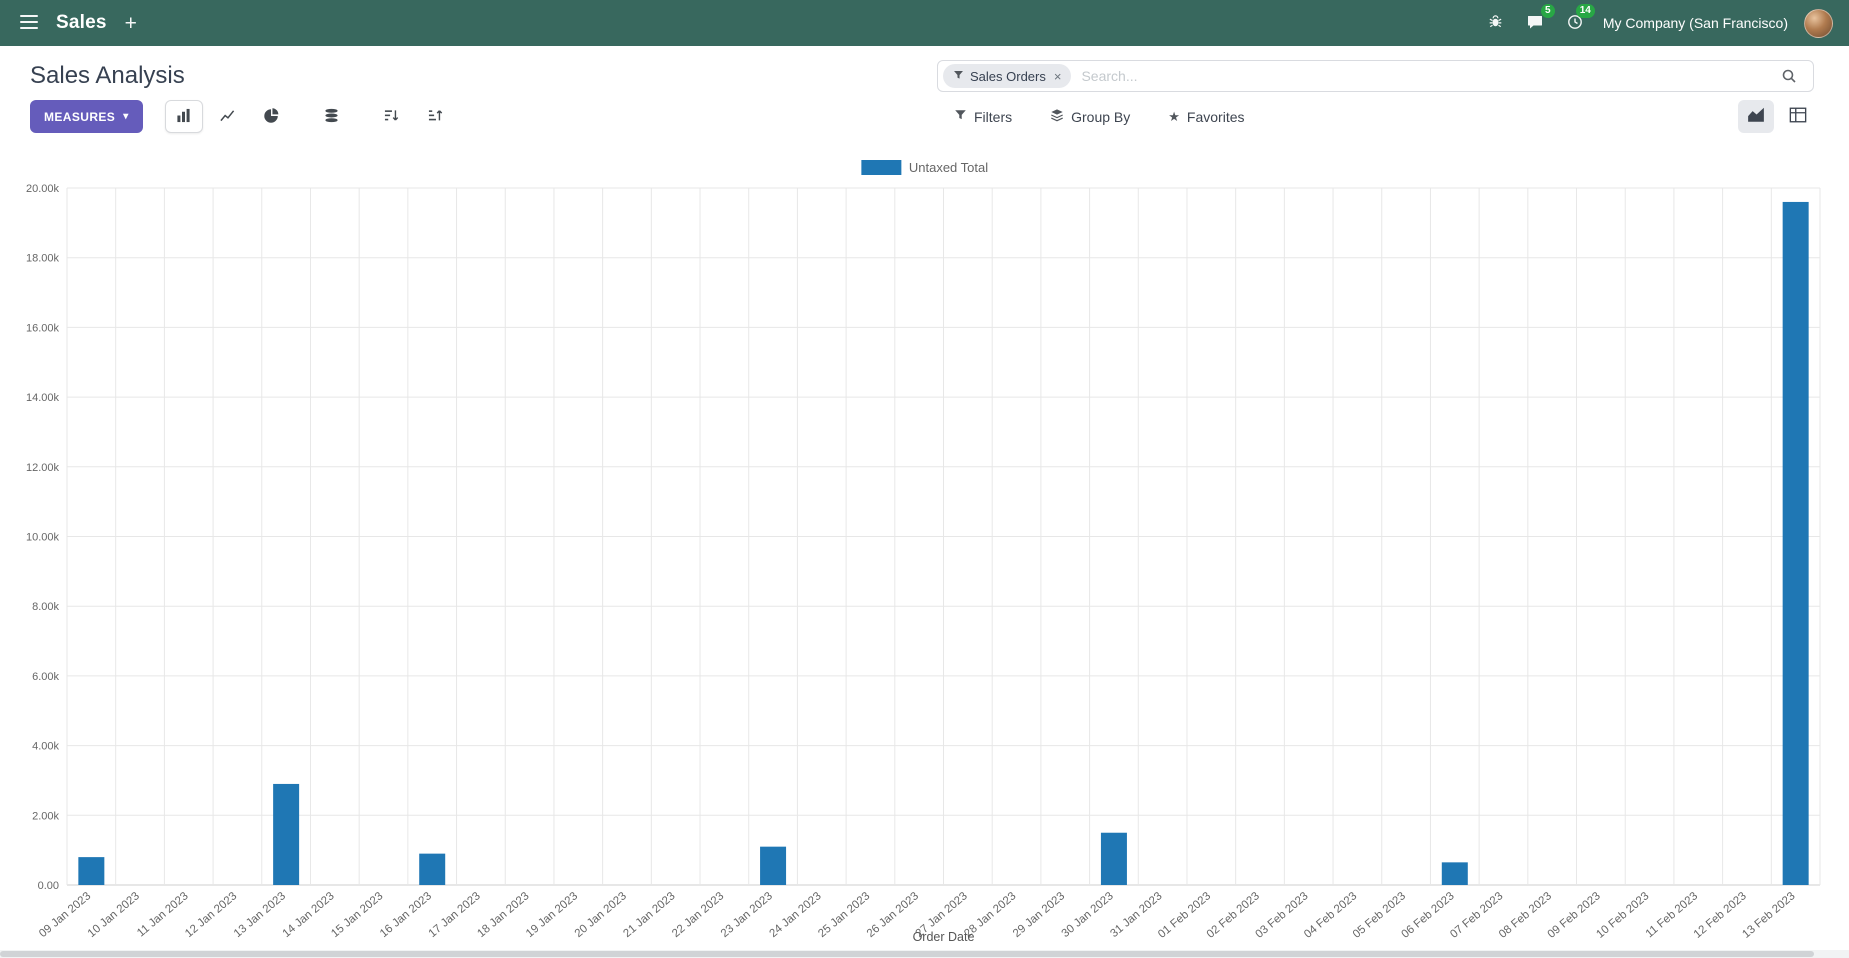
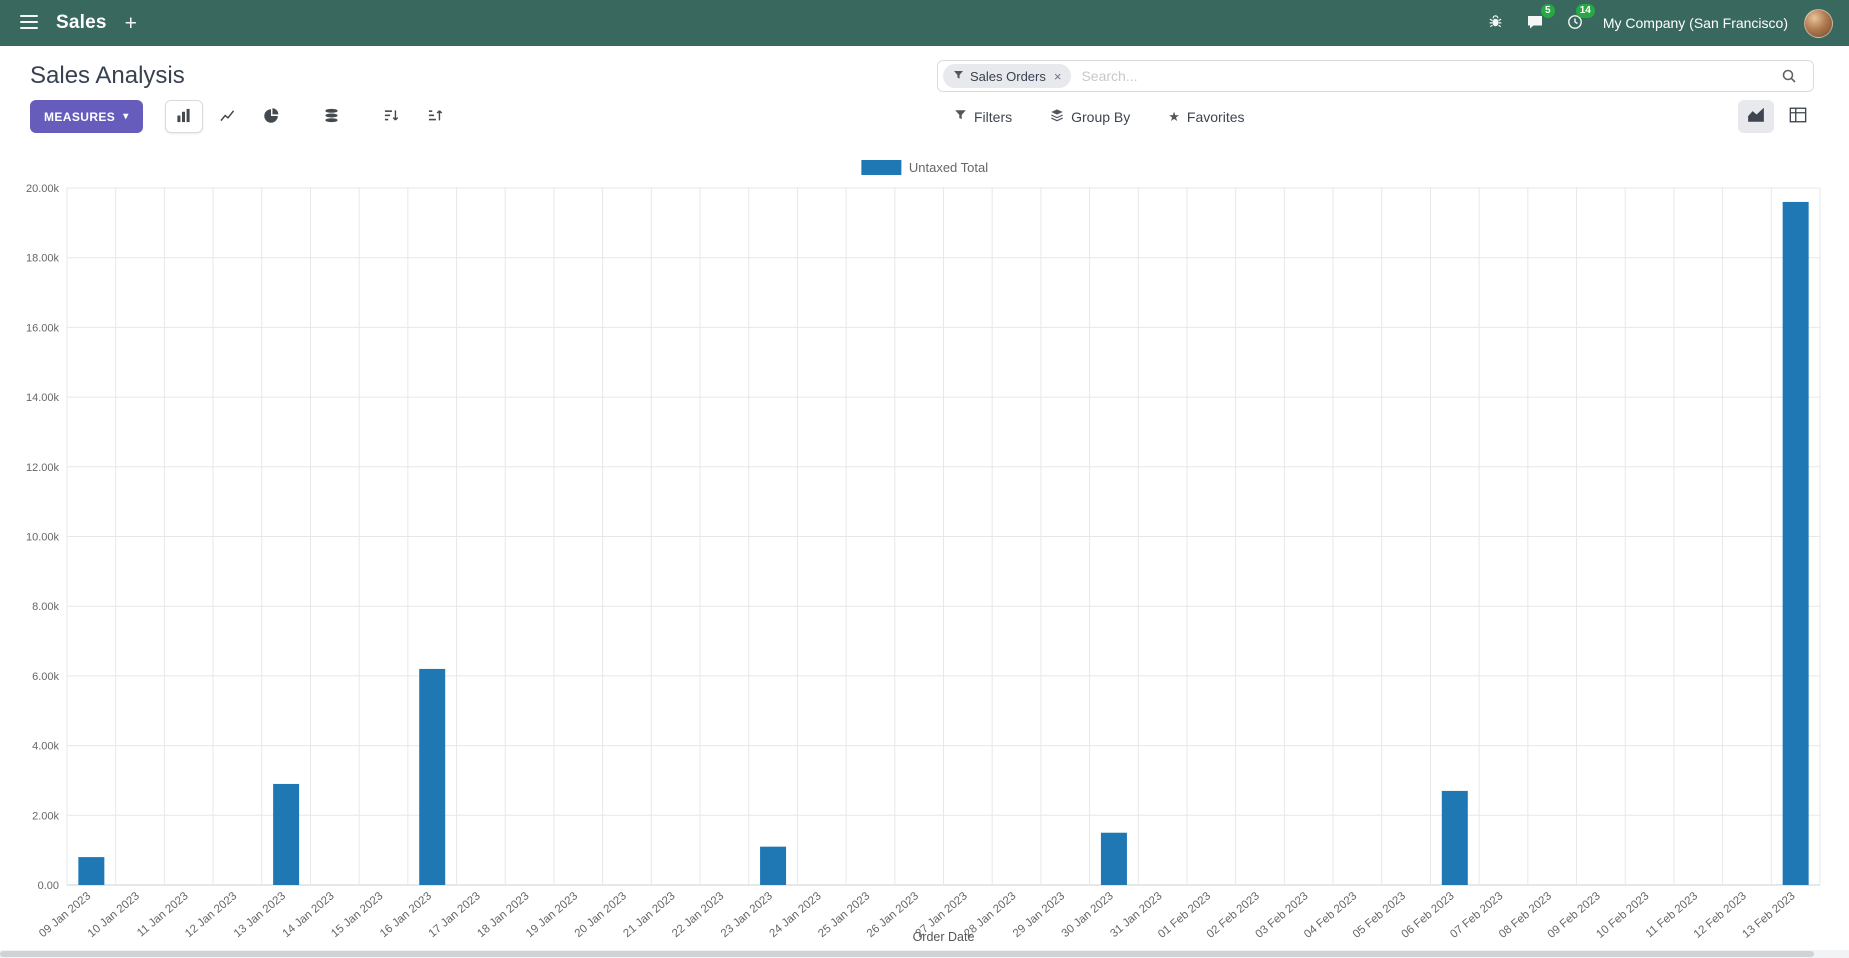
16 Jan 2023: 0.9k -> 6.2k
06 Feb 2023: 0.6k -> 2.7k
